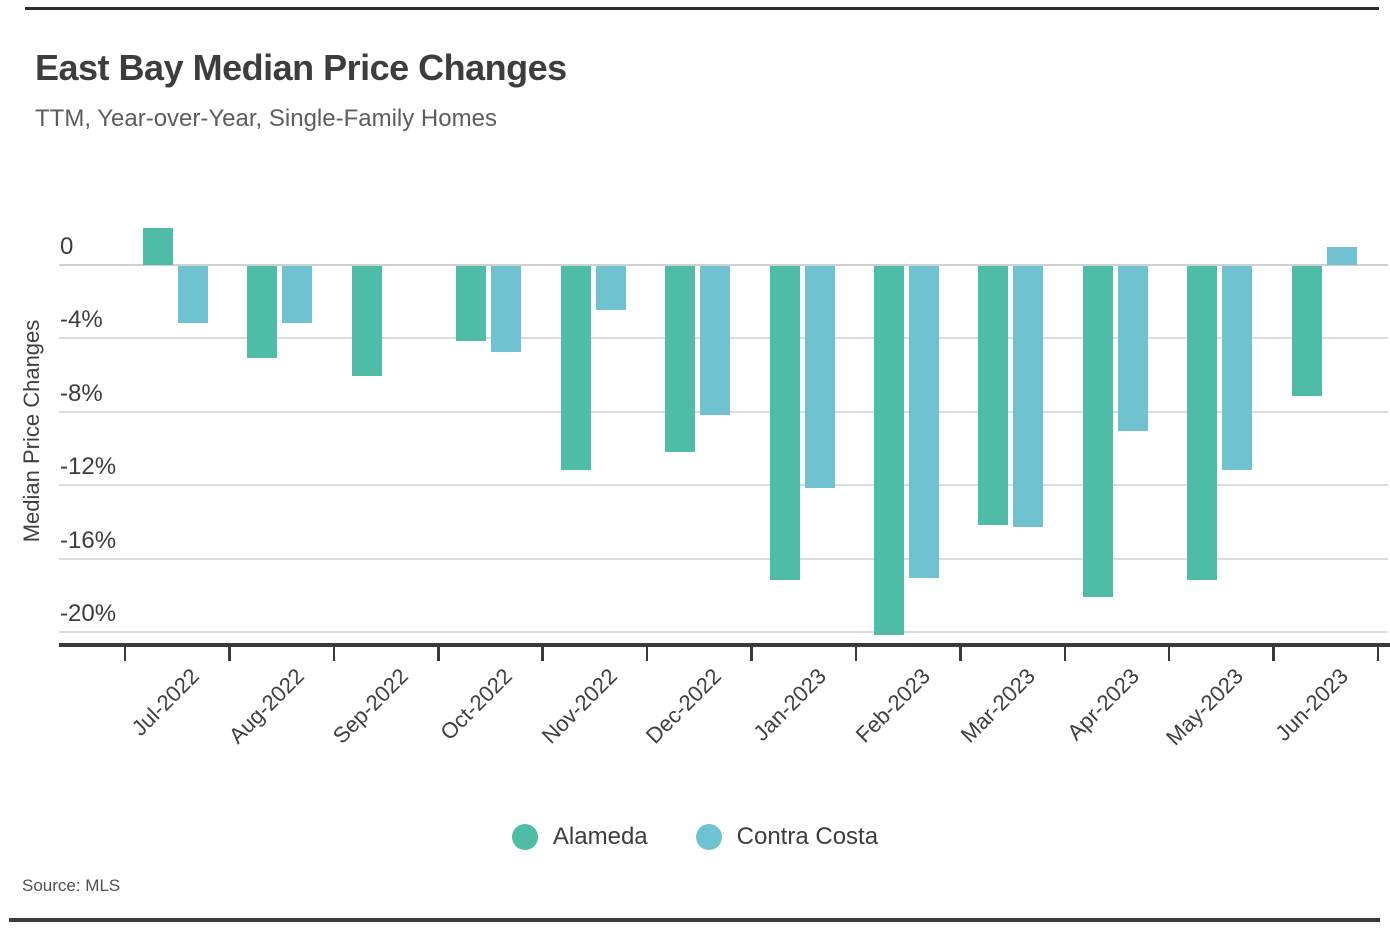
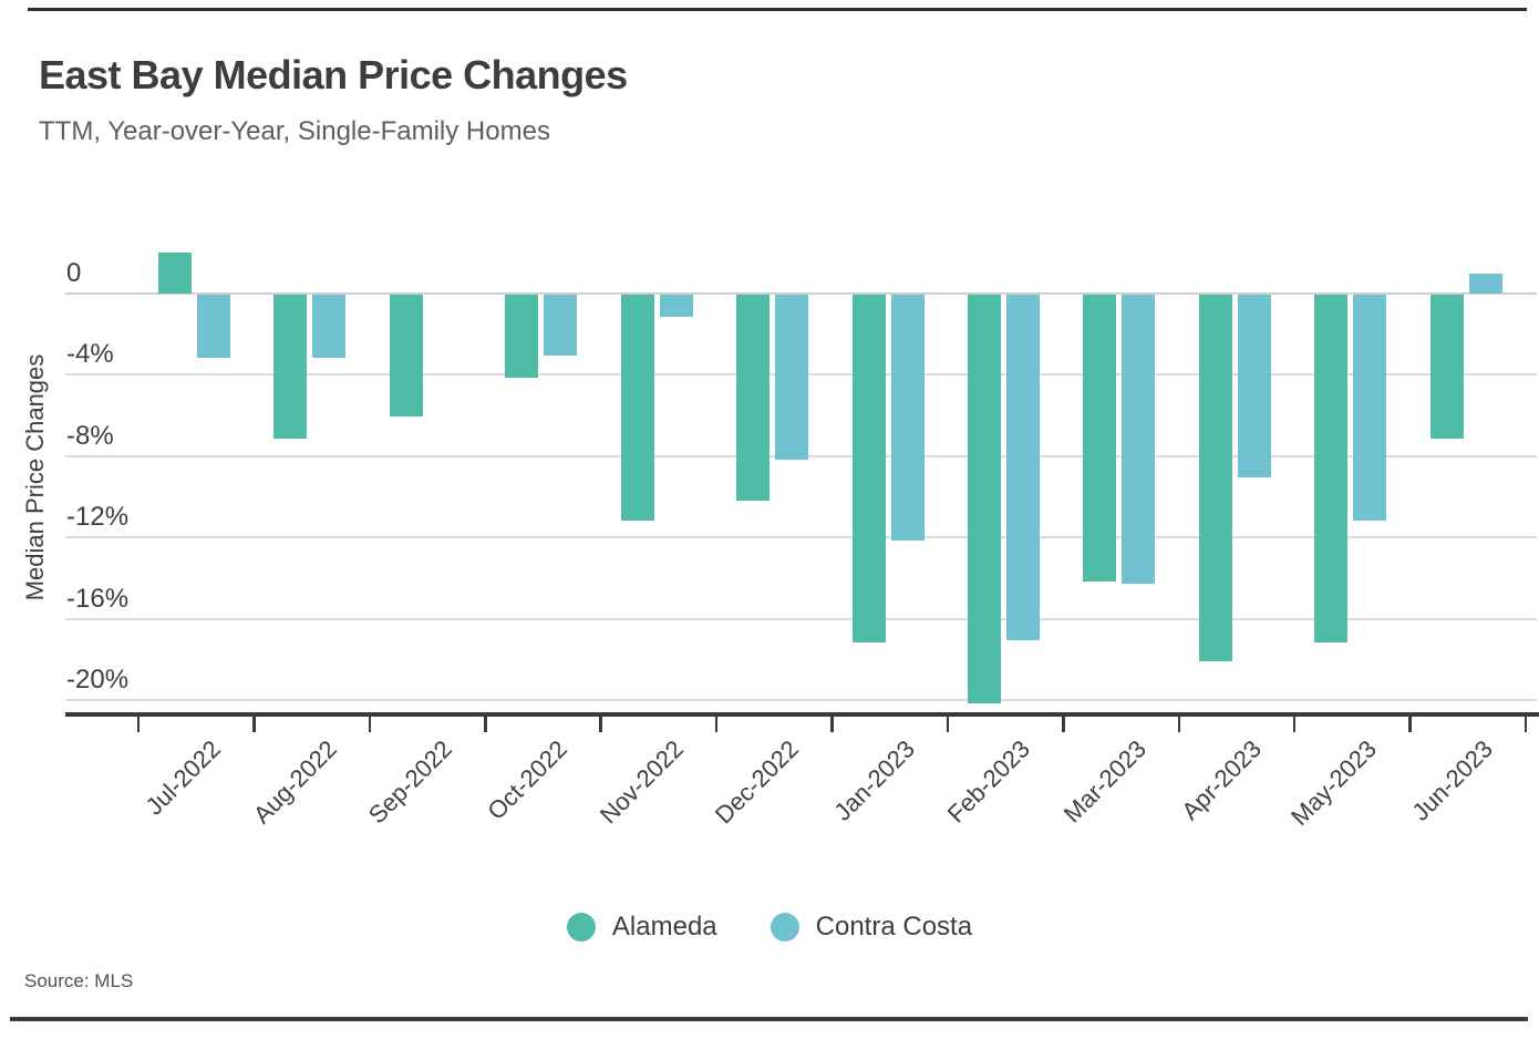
Alameda/Aug-2022: -5.0 -> -7.1
Contra Costa/Oct-2022: -4.7 -> -3.0
Contra Costa/Nov-2022: -2.4 -> -1.1
